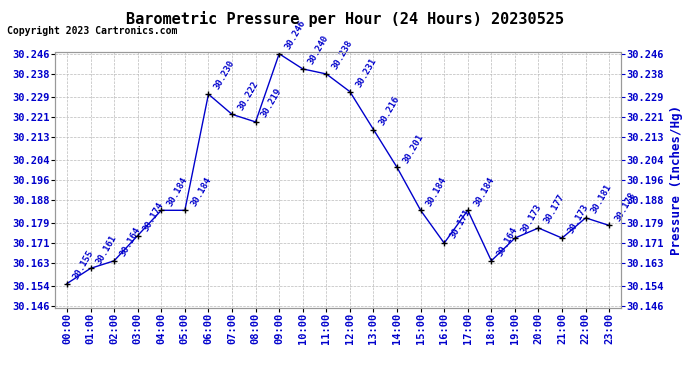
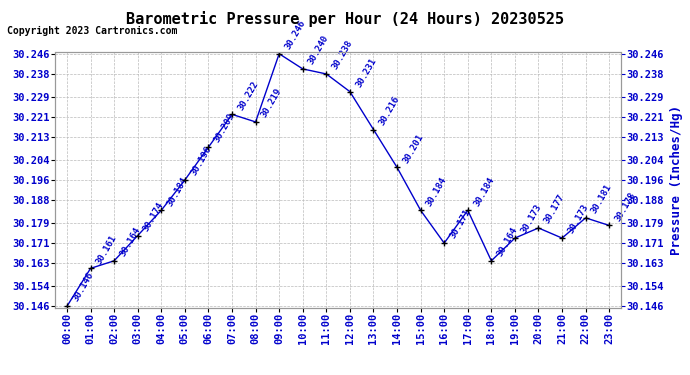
00:00: 30.155 -> 30.146
05:00: 30.184 -> 30.196
06:00: 30.230 -> 30.209
